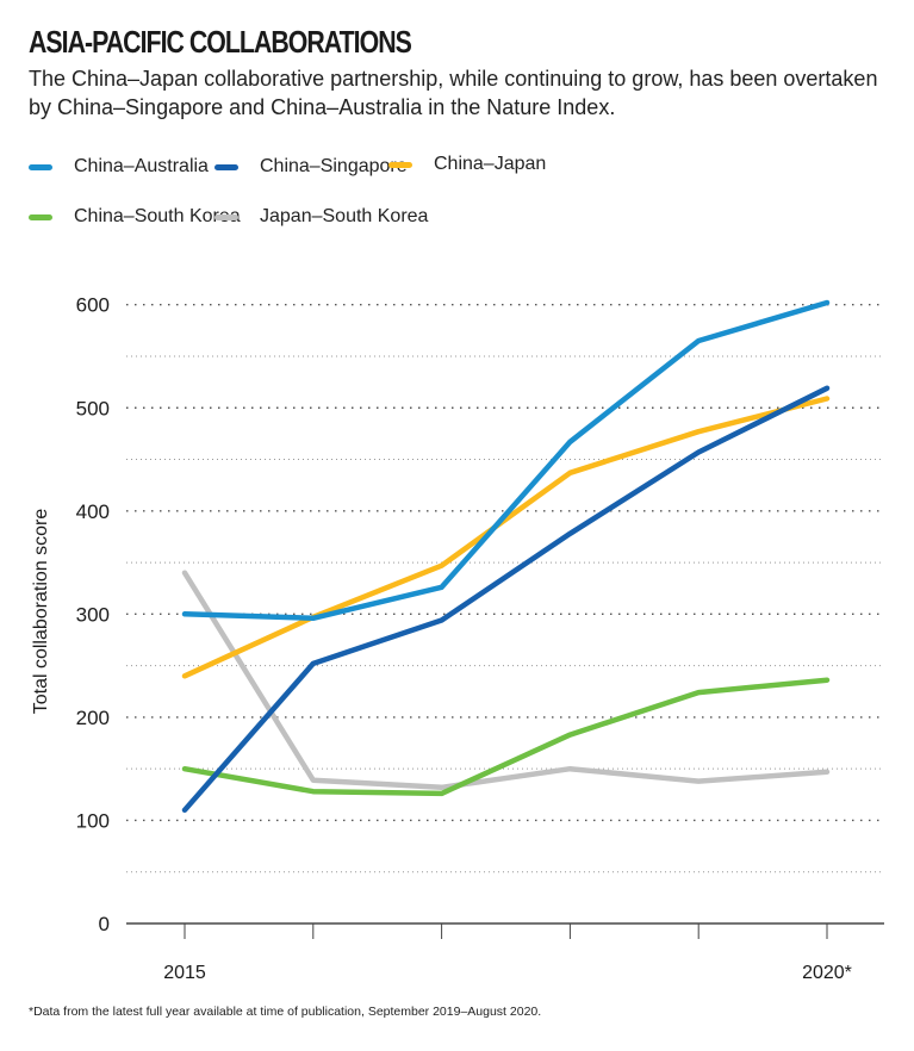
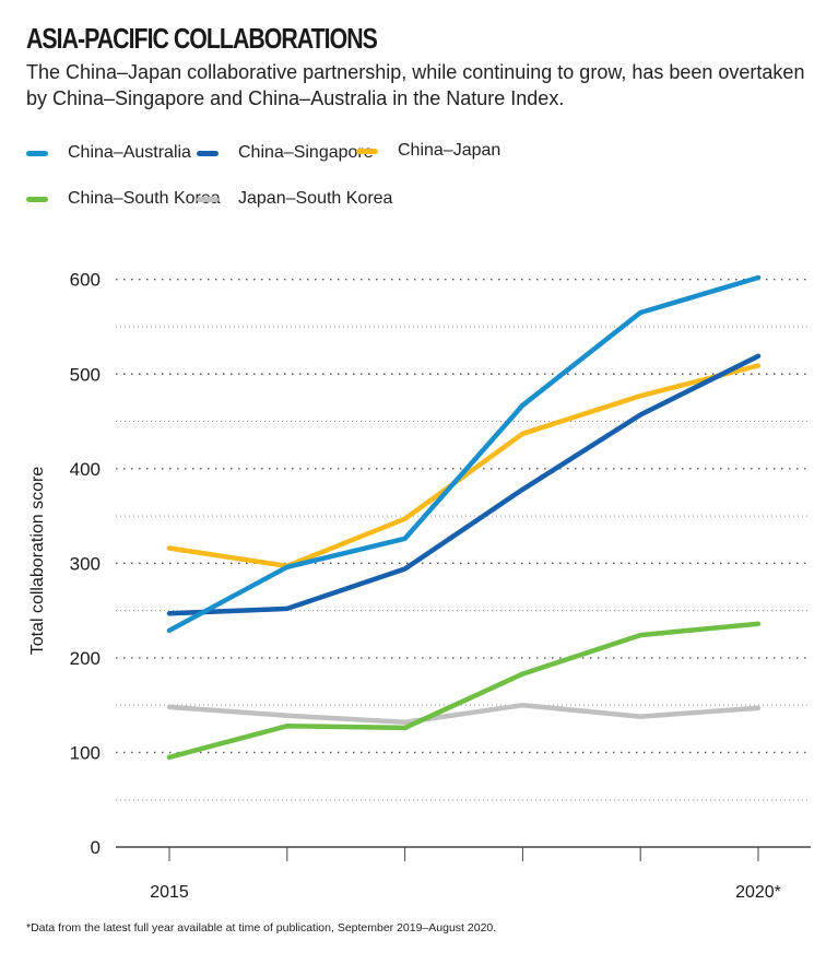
China–Australia/2015: 300 -> 230
China–Singapore/2015: 110 -> 250
China–Japan/2015: 240 -> 320
China–South Korea/2015: 150 -> 100
Japan–South Korea/2015: 340 -> 150
